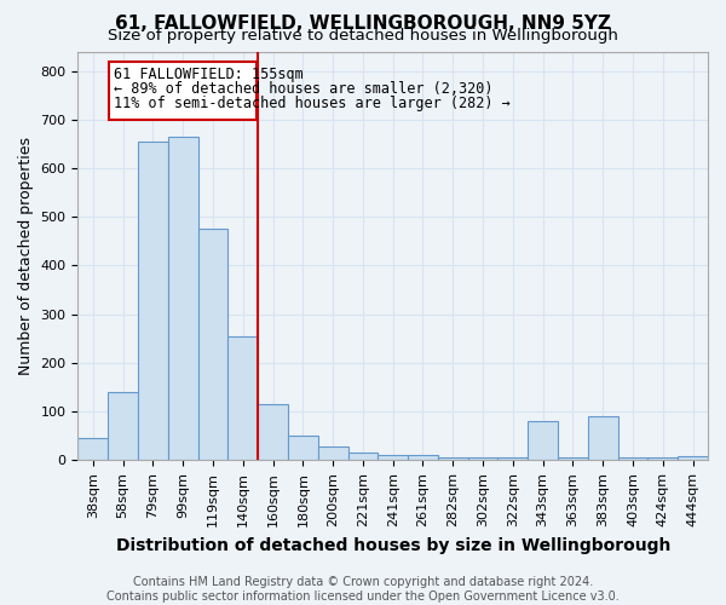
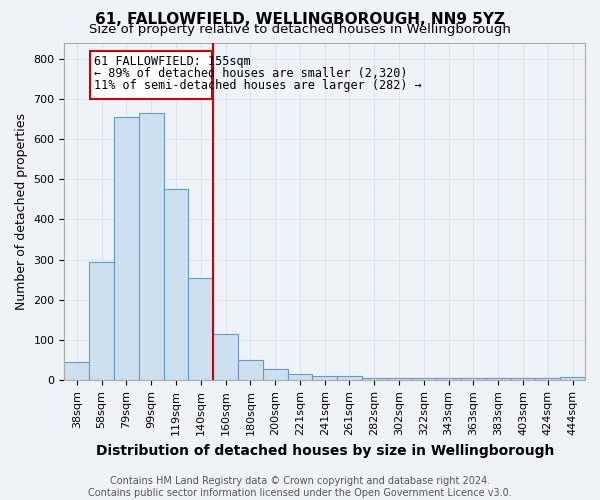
58sqm: 140 -> 295
343sqm: 80 -> 5
383sqm: 90 -> 5
